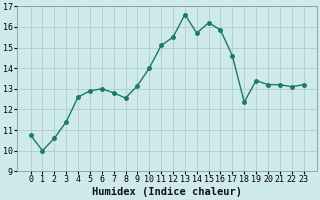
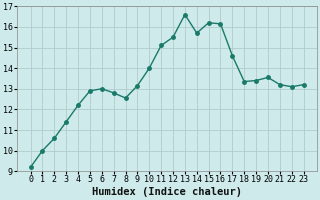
0: 10.75 -> 9.20
4: 12.60 -> 12.20
16: 15.85 -> 16.15
18: 12.35 -> 13.35
20: 13.20 -> 13.55
